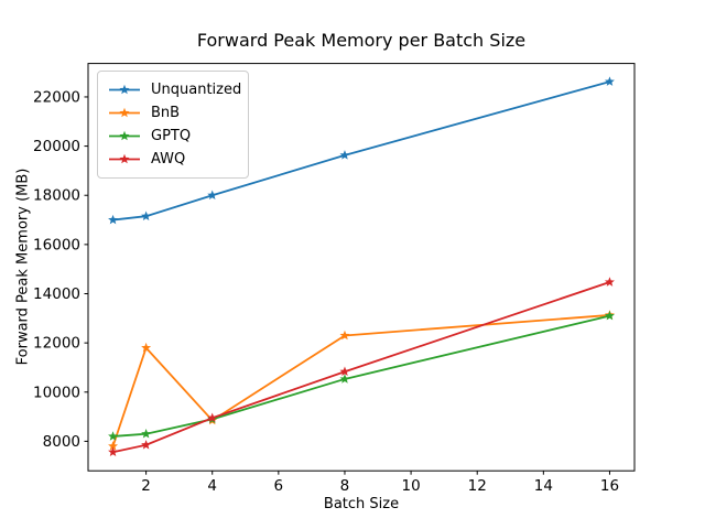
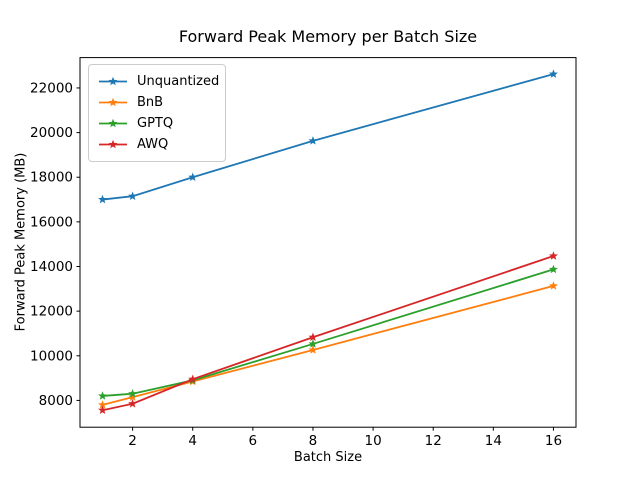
BnB/2: 11800 -> 8200
BnB/8: 12300 -> 10300
GPTQ/16: 13100 -> 13900
